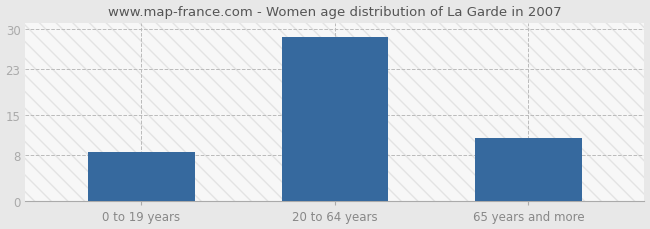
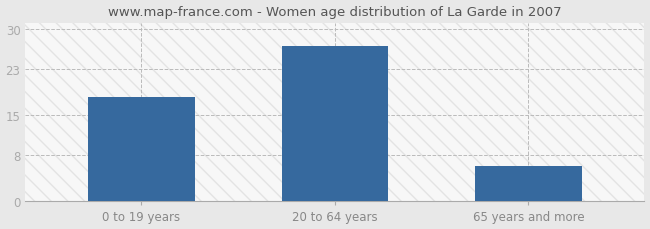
0 to 19 years: 8.5 -> 18.2
20 to 64 years: 28.5 -> 27.0
65 years and more: 11.0 -> 6.2
